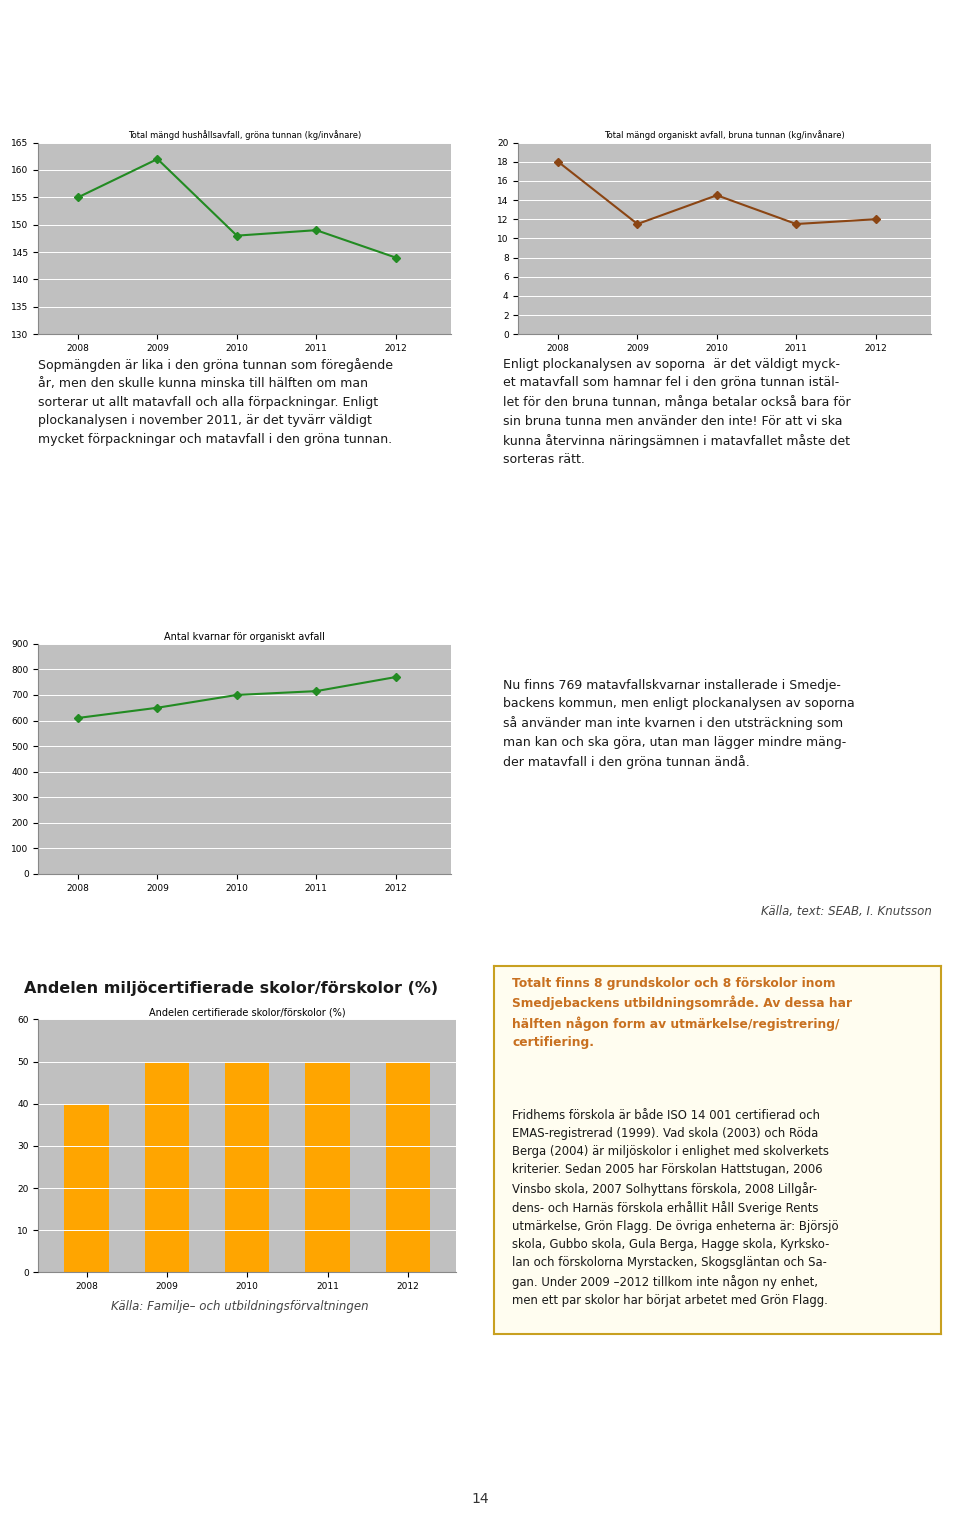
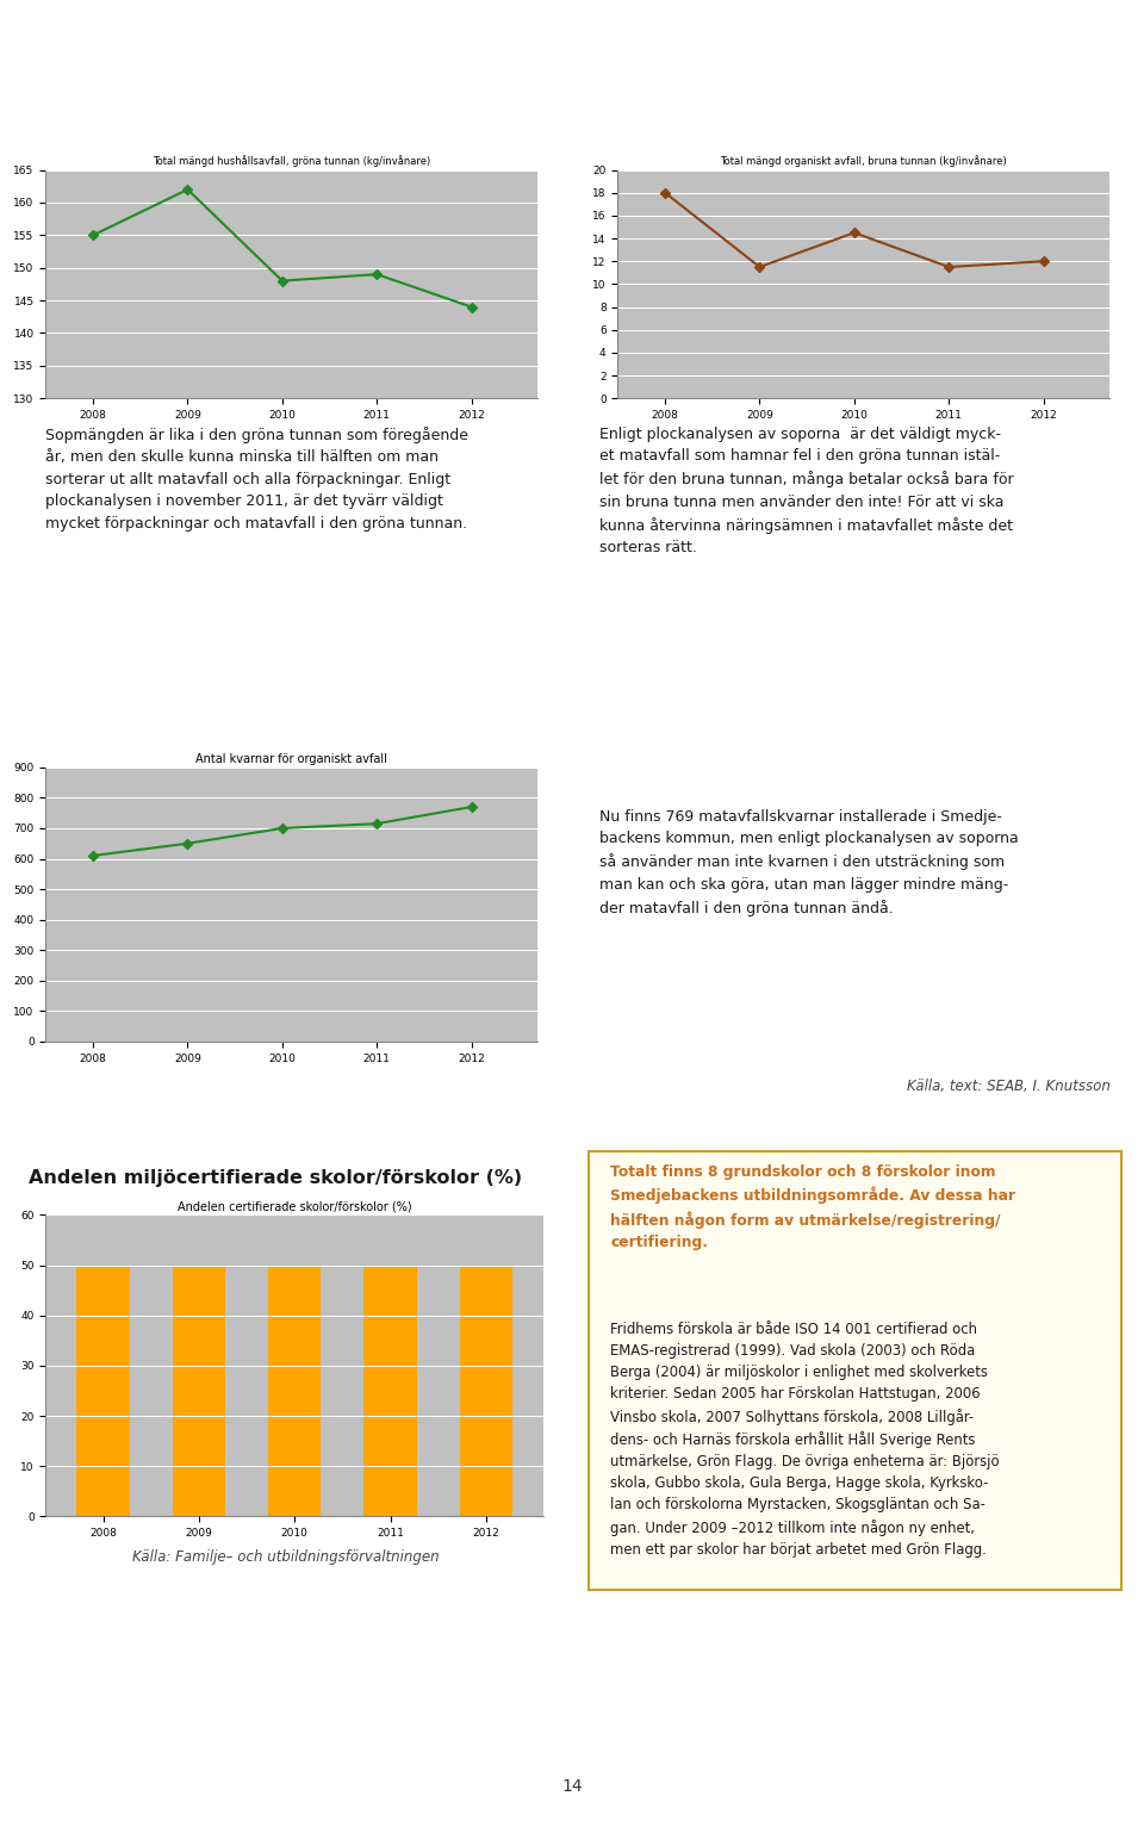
Andelen certifierade skolor/förskolor (%)/2008: 40 -> 50
